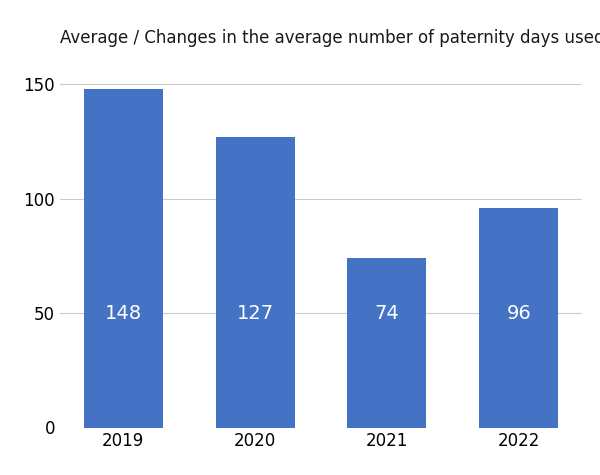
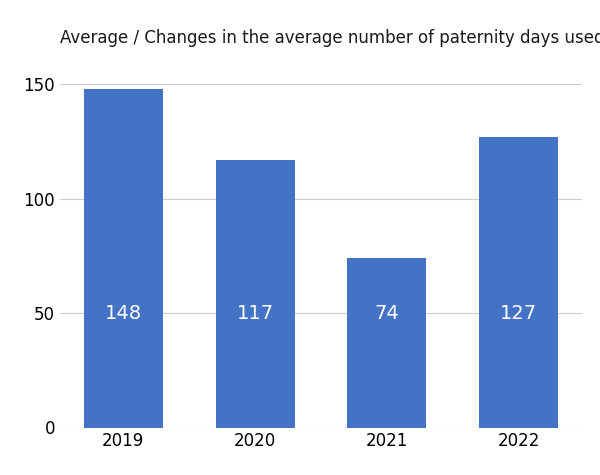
2020: 127 -> 117
2022: 96 -> 127
